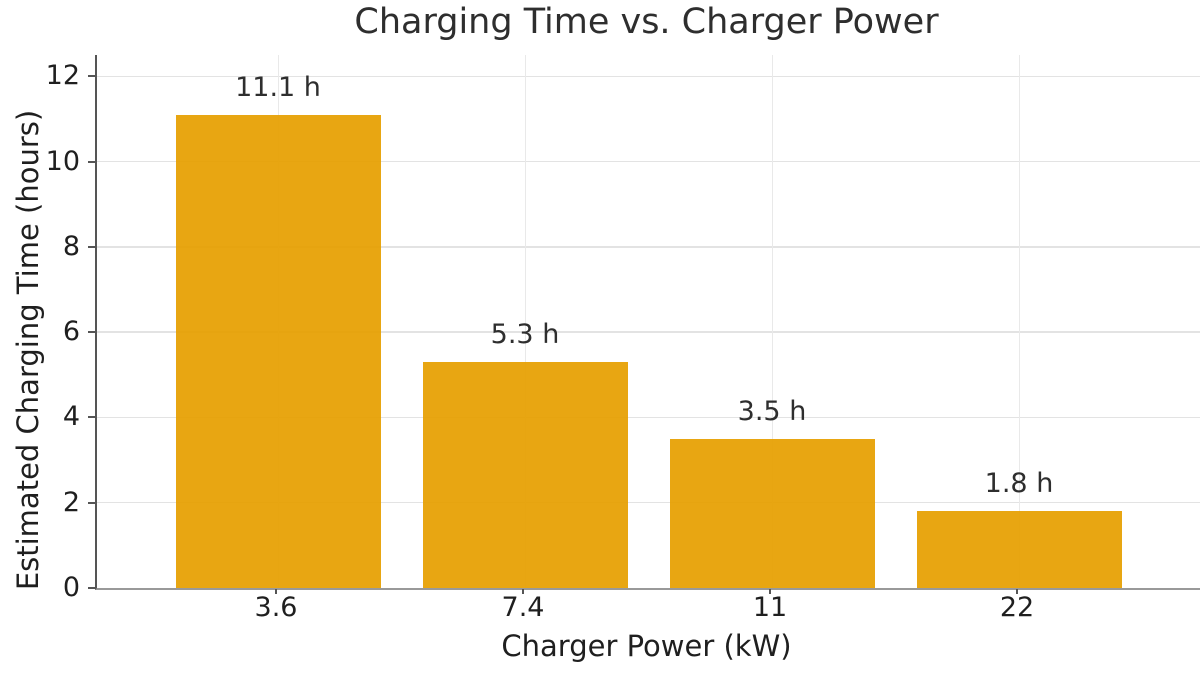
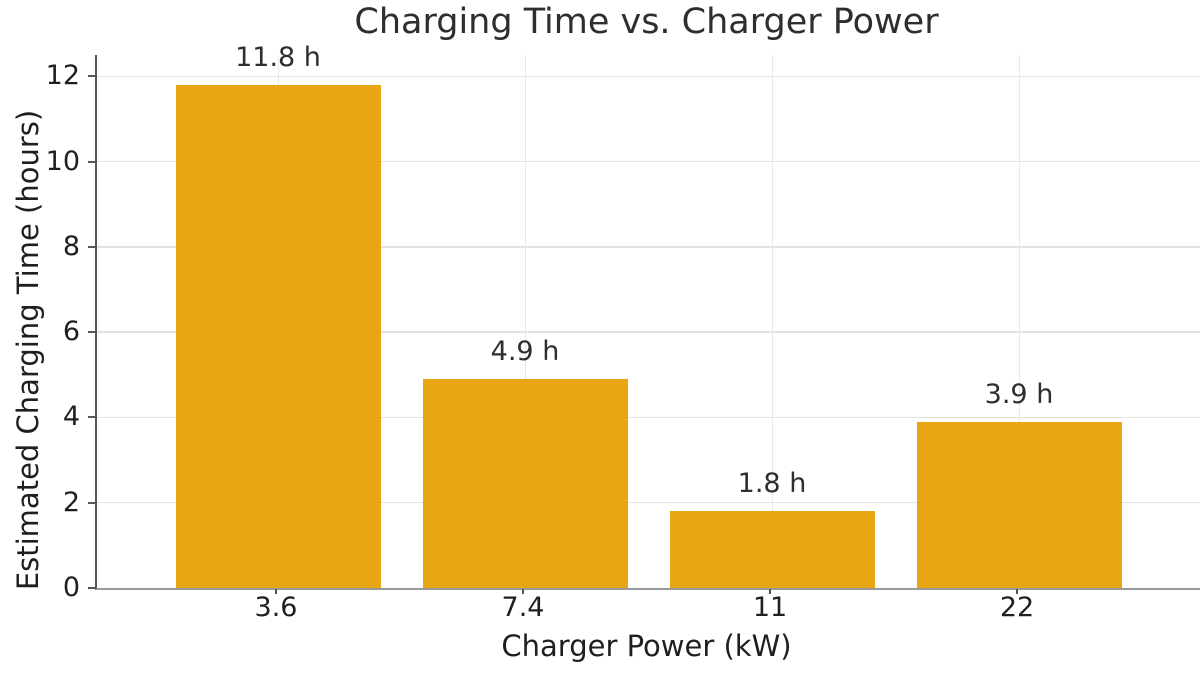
3.6: 11.1 -> 11.8
7.4: 5.3 -> 4.9
11: 3.5 -> 1.8
22: 1.8 -> 3.9
